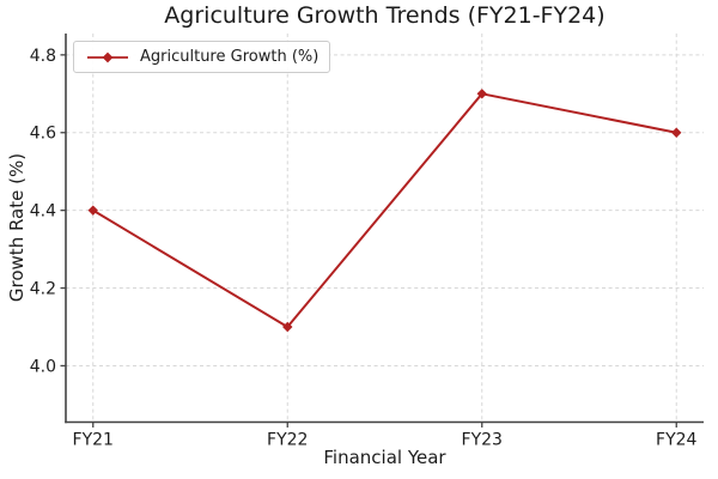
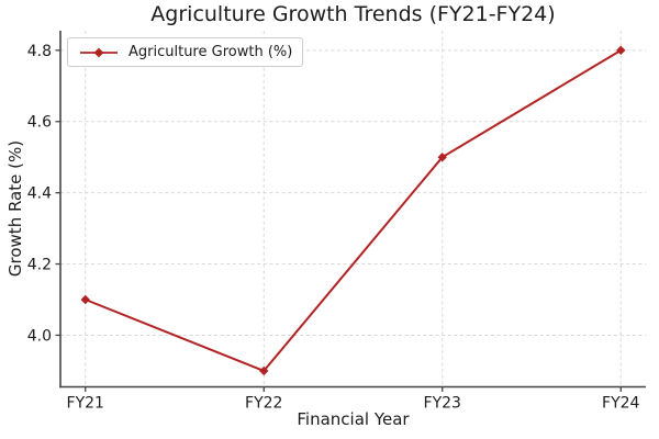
FY21: 4.4 -> 4.1
FY22: 4.1 -> 3.9
FY23: 4.7 -> 4.5
FY24: 4.6 -> 4.8
